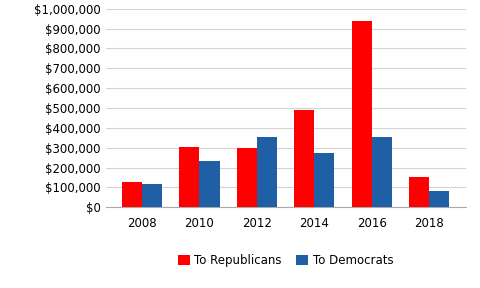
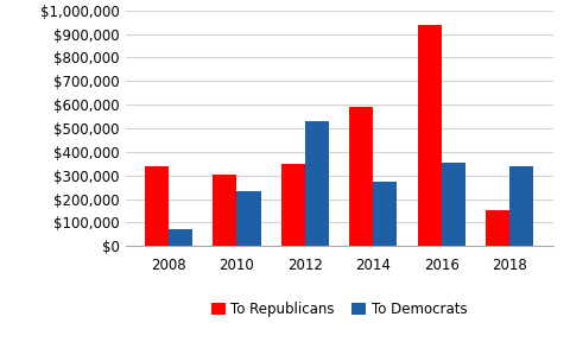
To Republicans/2008: $130,000 -> $340,000
To Democrats/2008: $120,000 -> $70,000
To Republicans/2012: $300,000 -> $350,000
To Democrats/2012: $360,000 -> $530,000
To Republicans/2014: $490,000 -> $590,000
To Democrats/2018: $80,000 -> $340,000
